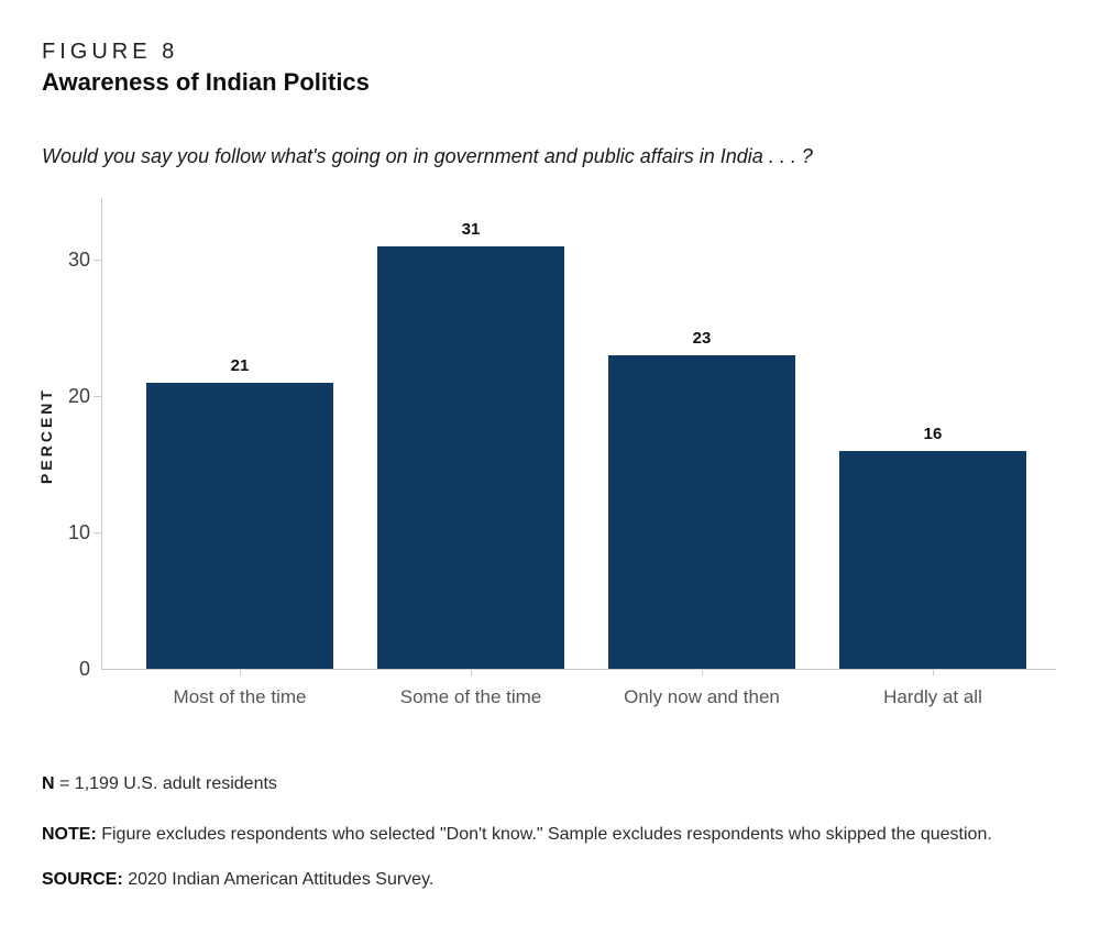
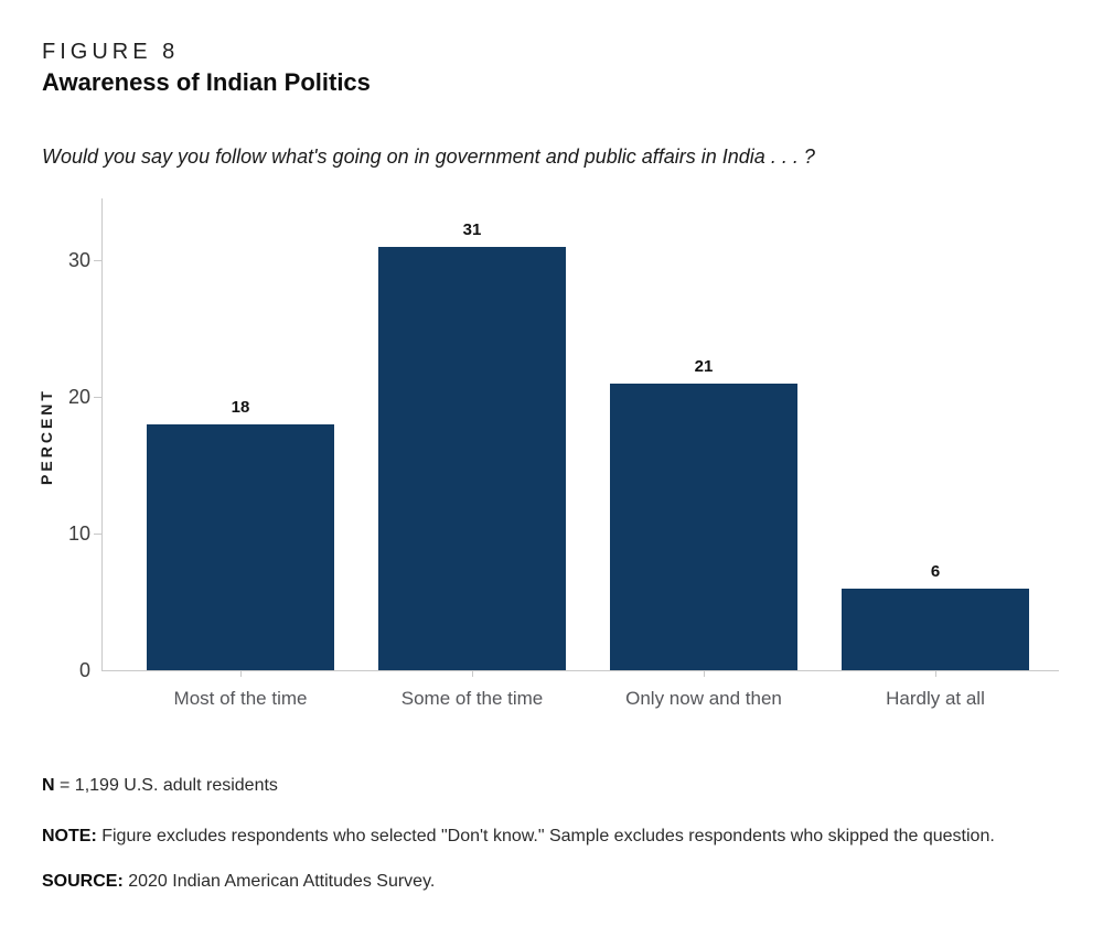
Most of the time: 21 -> 18
Only now and then: 23 -> 21
Hardly at all: 16 -> 6
